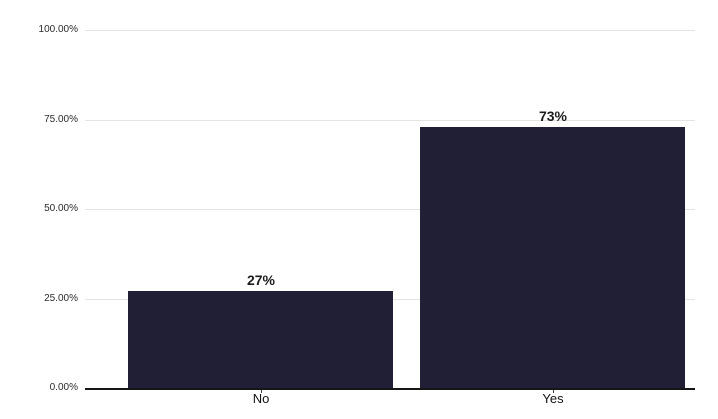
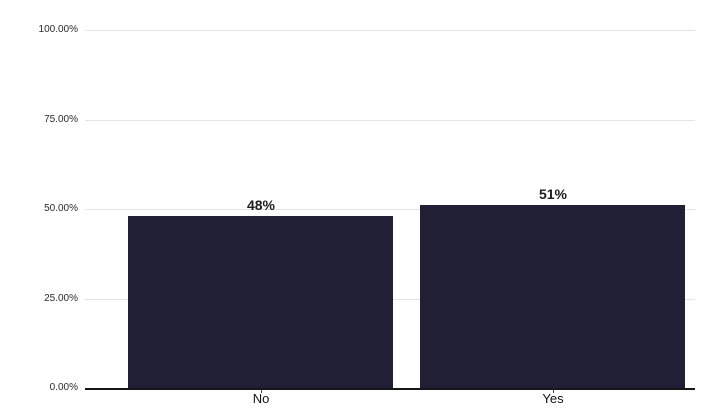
No: 27% -> 48%
Yes: 73% -> 51%
